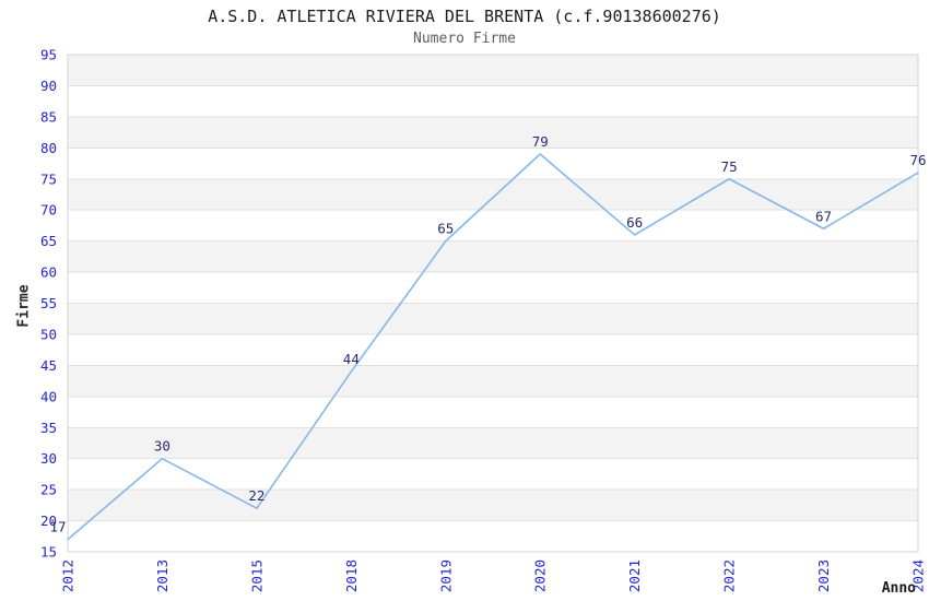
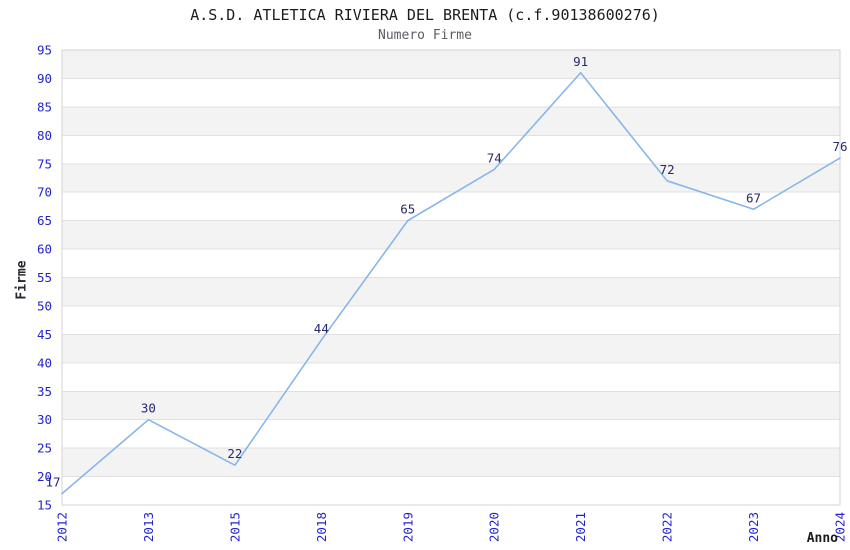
2020: 79 -> 74
2021: 66 -> 91
2022: 75 -> 72
